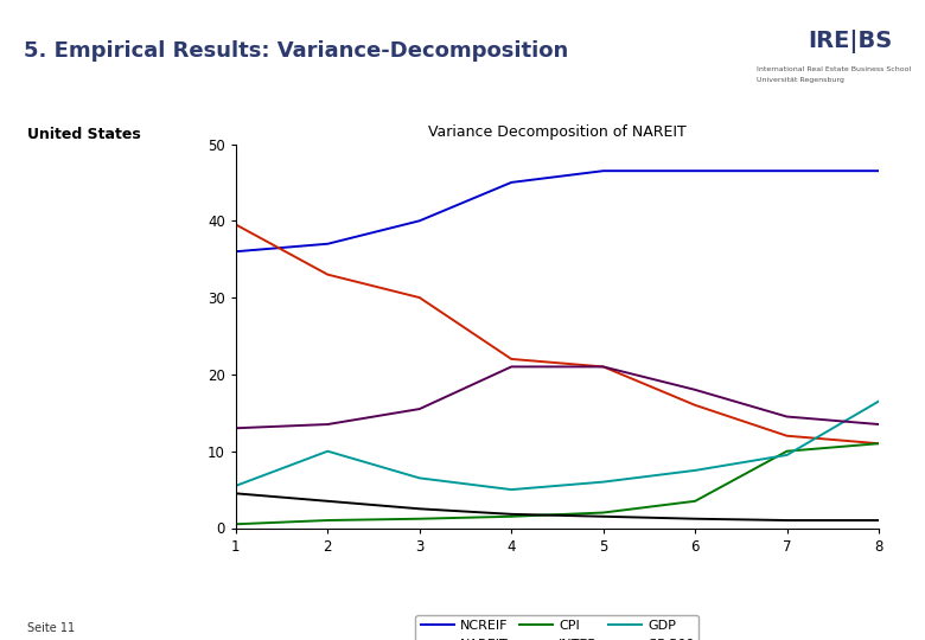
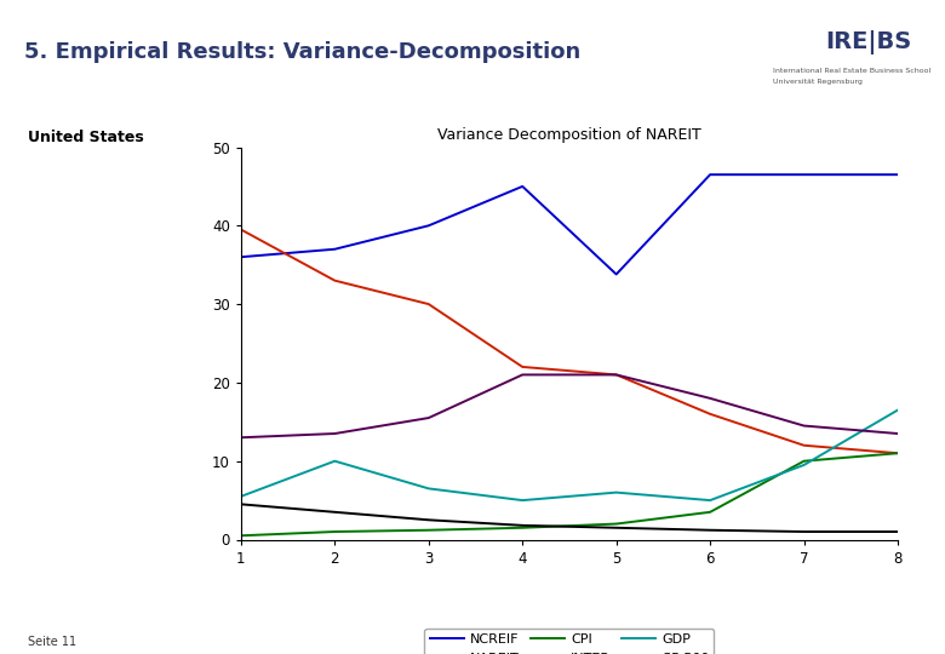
NCREIF/5: 46.5 -> 33.8
GDP/6: 7.5 -> 5.0
